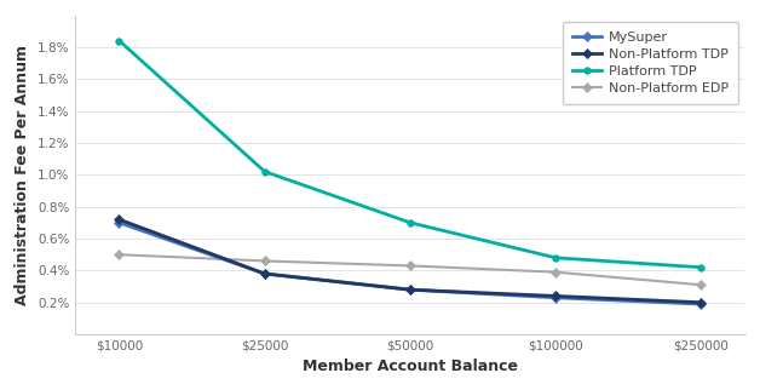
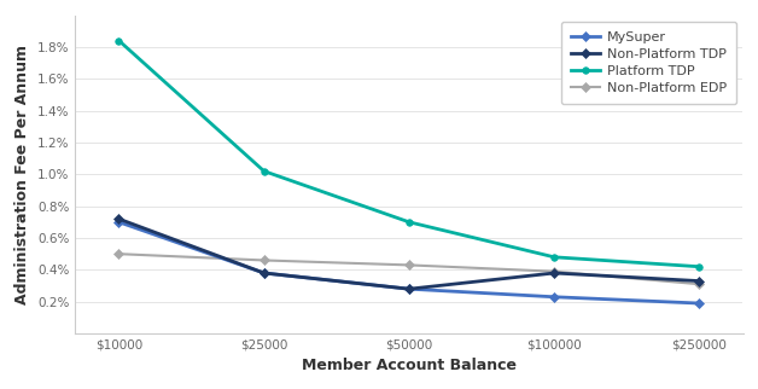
Non-Platform TDP/$100000: 0.24% -> 0.38%
Non-Platform TDP/$250000: 0.20% -> 0.33%
